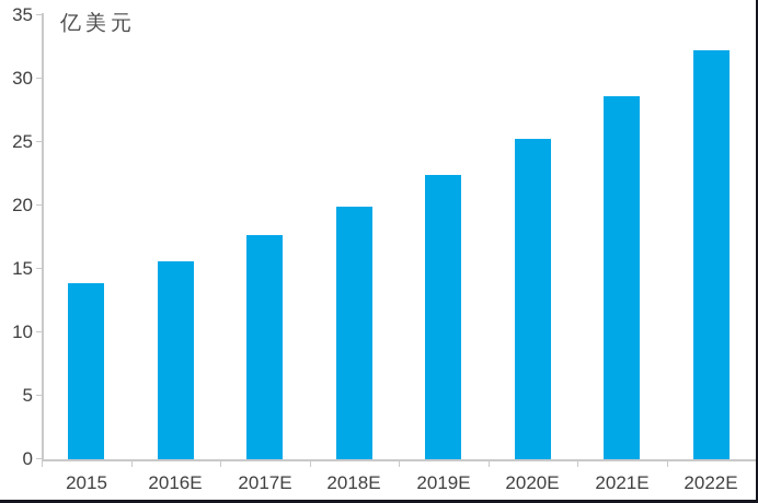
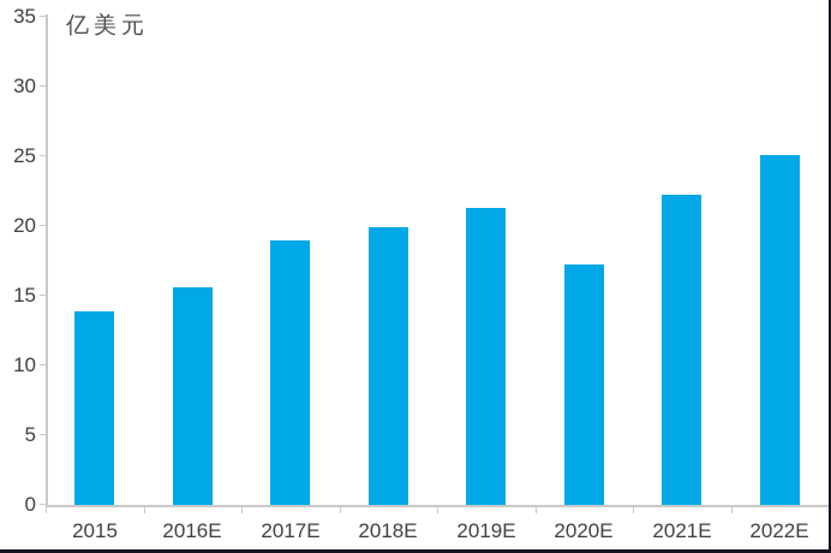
2017E: 17.7 -> 19.0
2019E: 22.4 -> 21.3
2020E: 25.3 -> 17.2
2021E: 28.6 -> 22.2
2022E: 32.2 -> 25.1
